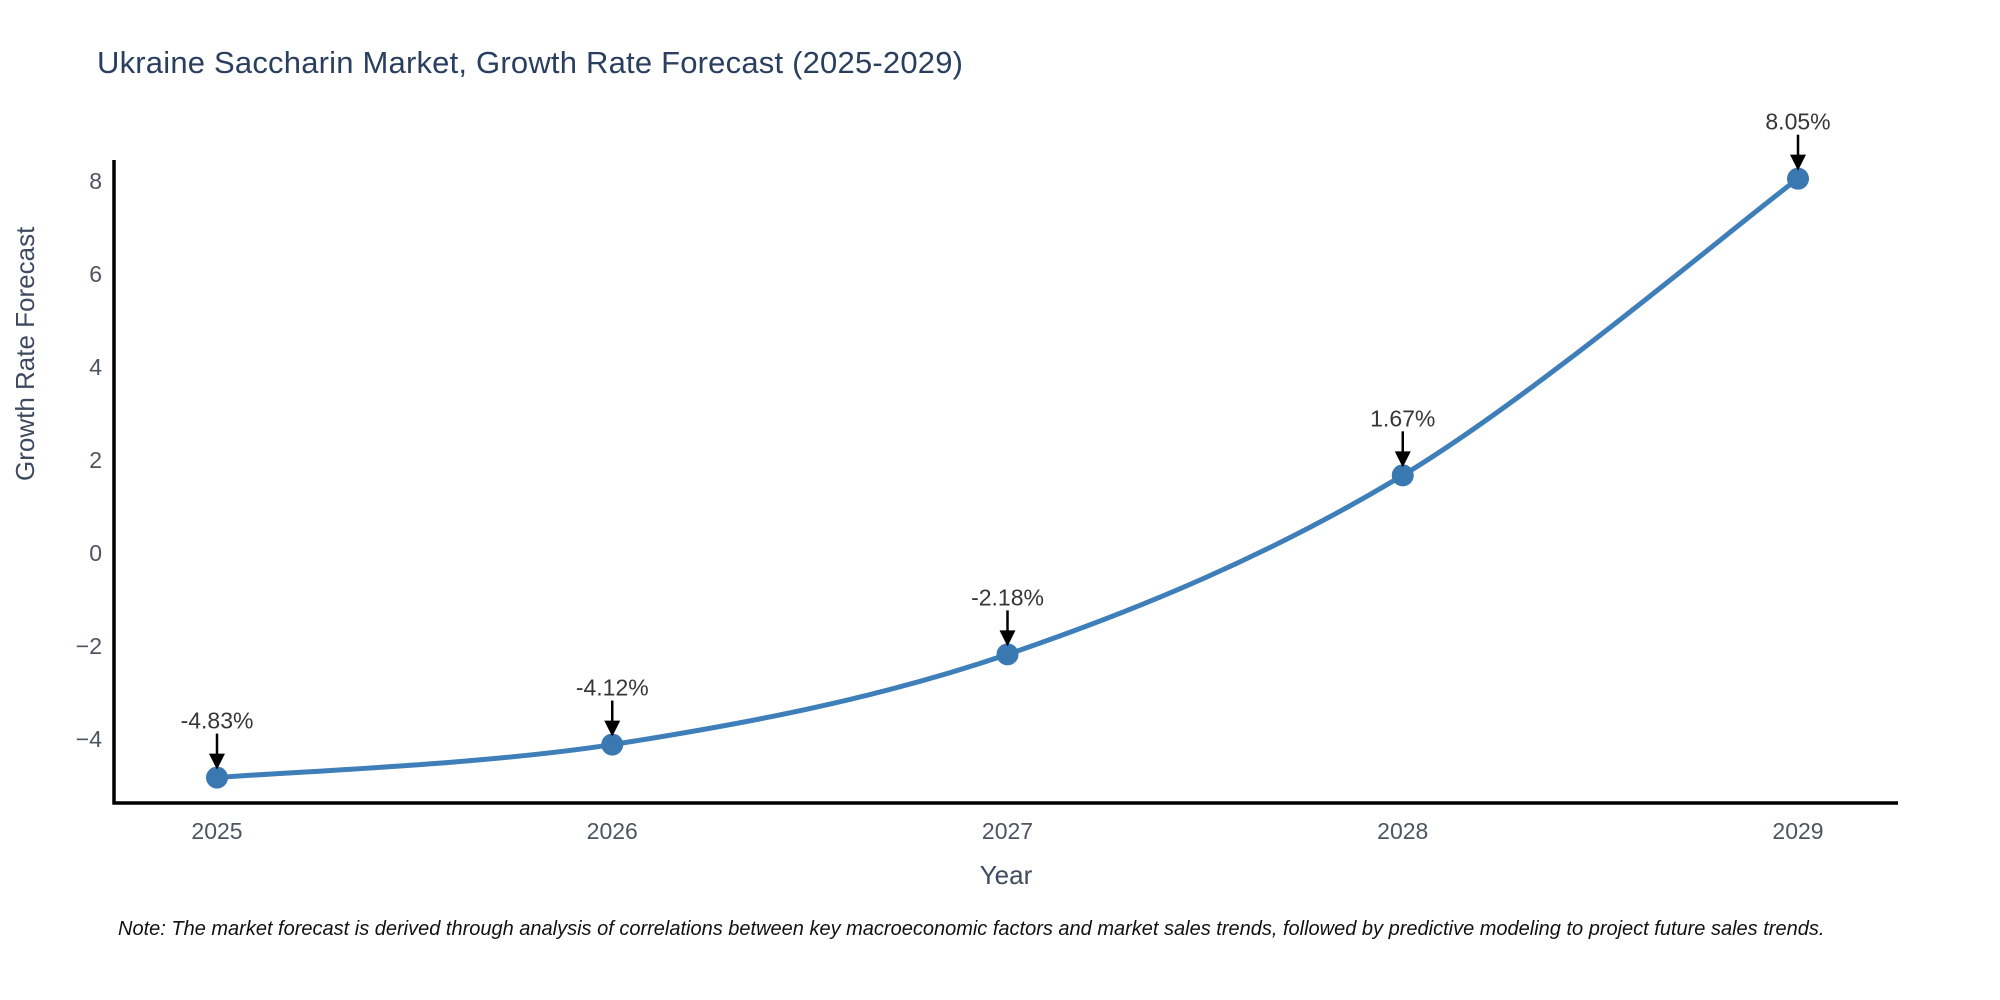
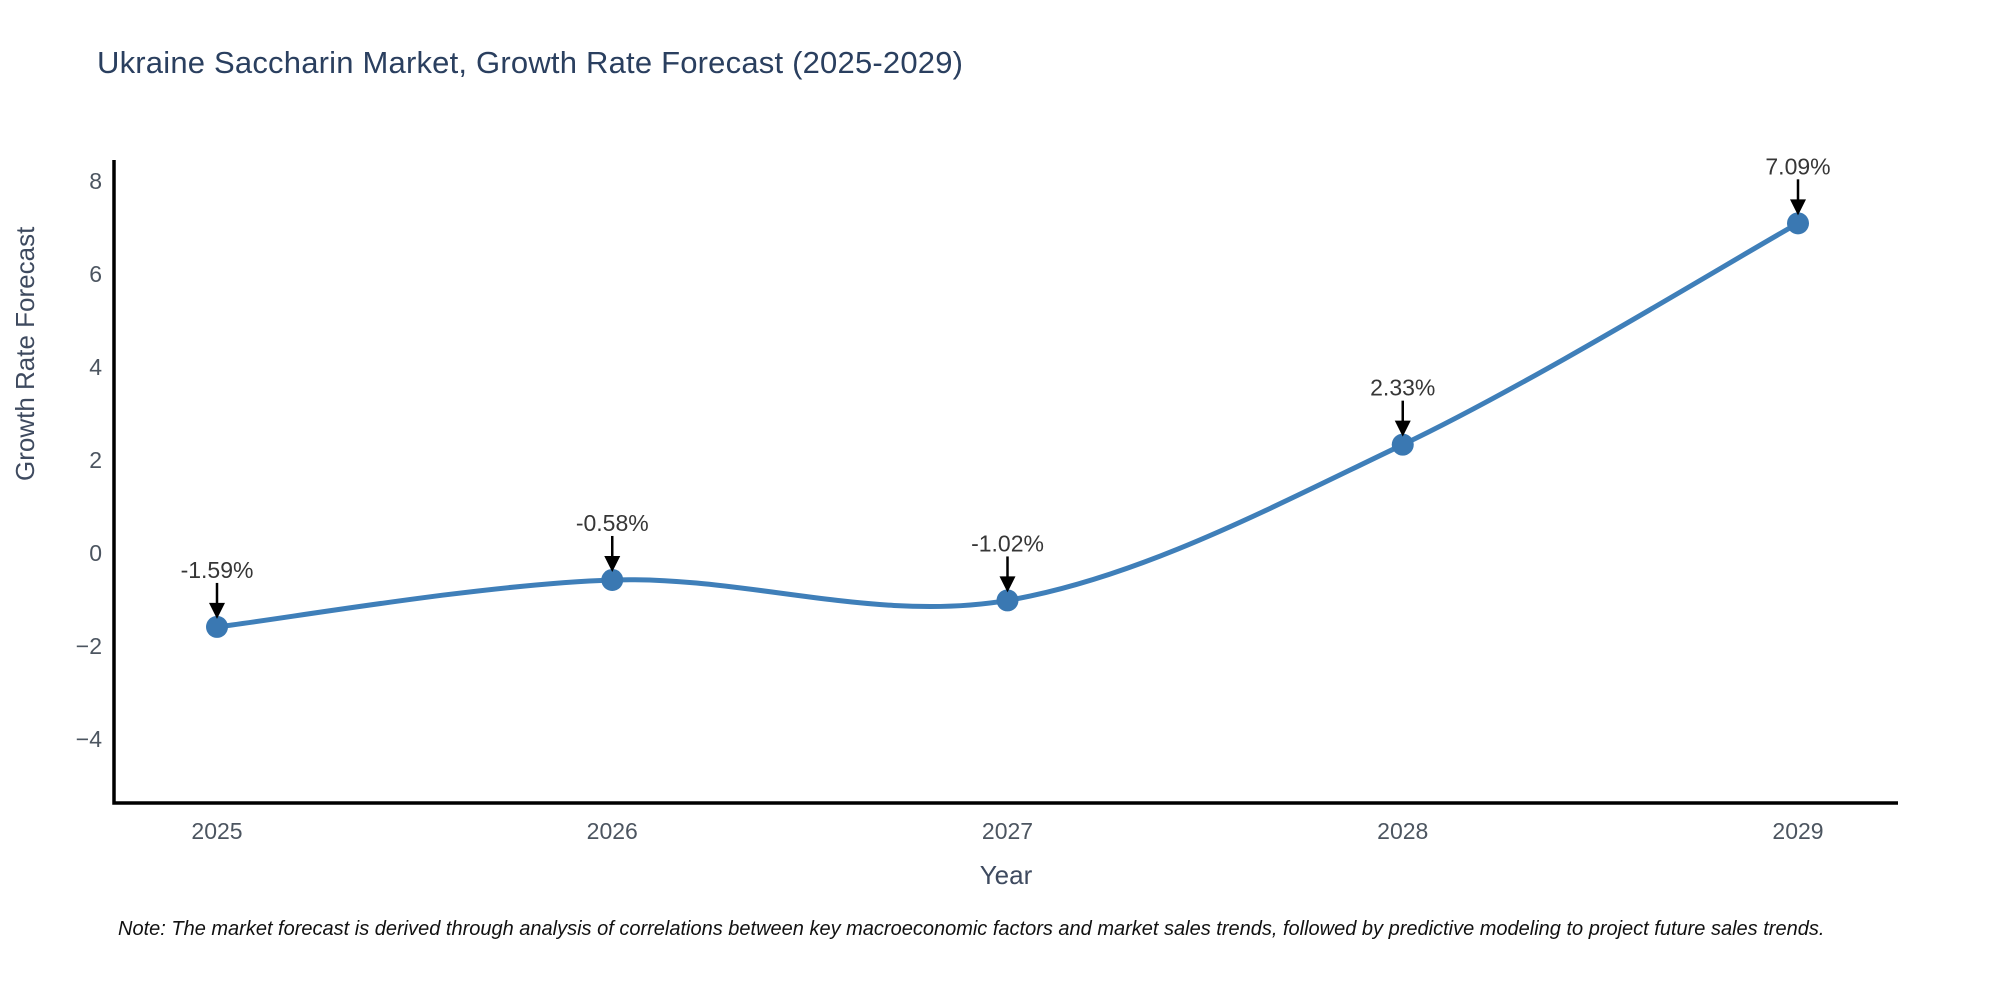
2025: -4.83% -> -1.59%
2026: -4.12% -> -0.58%
2027: -2.18% -> -1.02%
2028: 1.67% -> 2.33%
2029: 8.05% -> 7.09%
